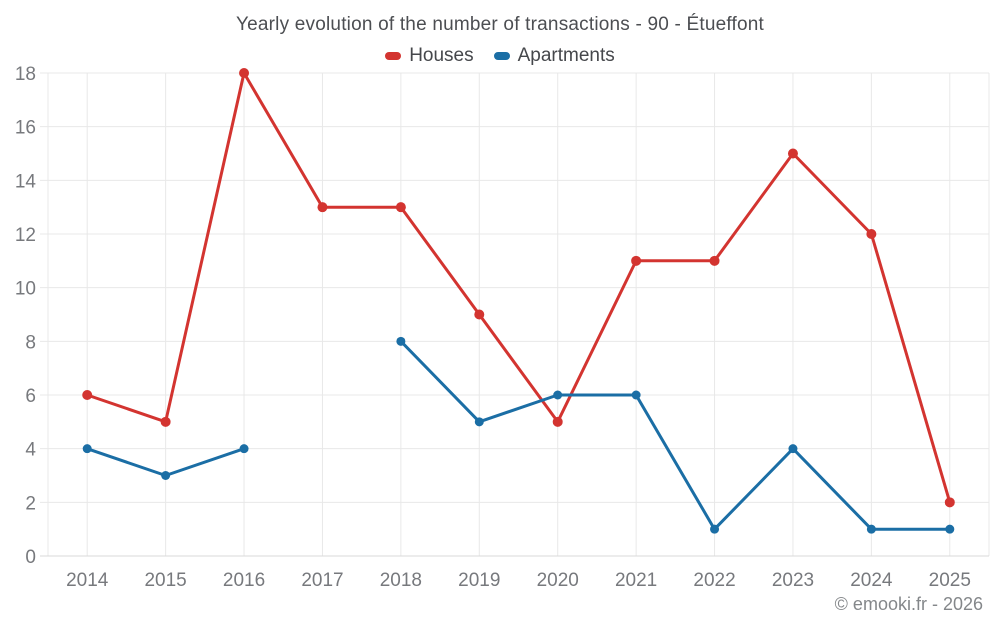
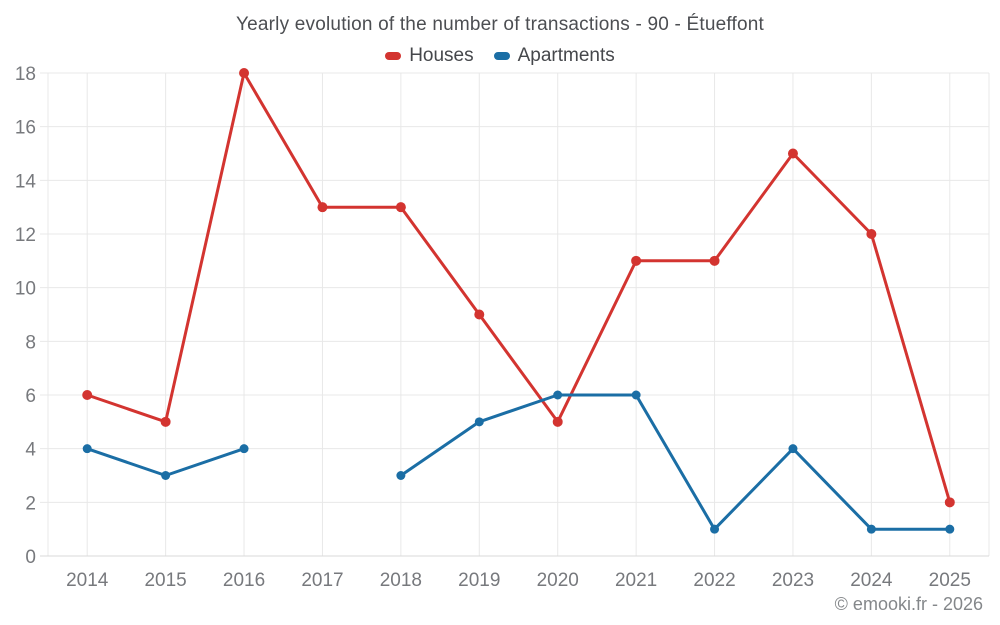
Apartments/2018: 8 -> 3
